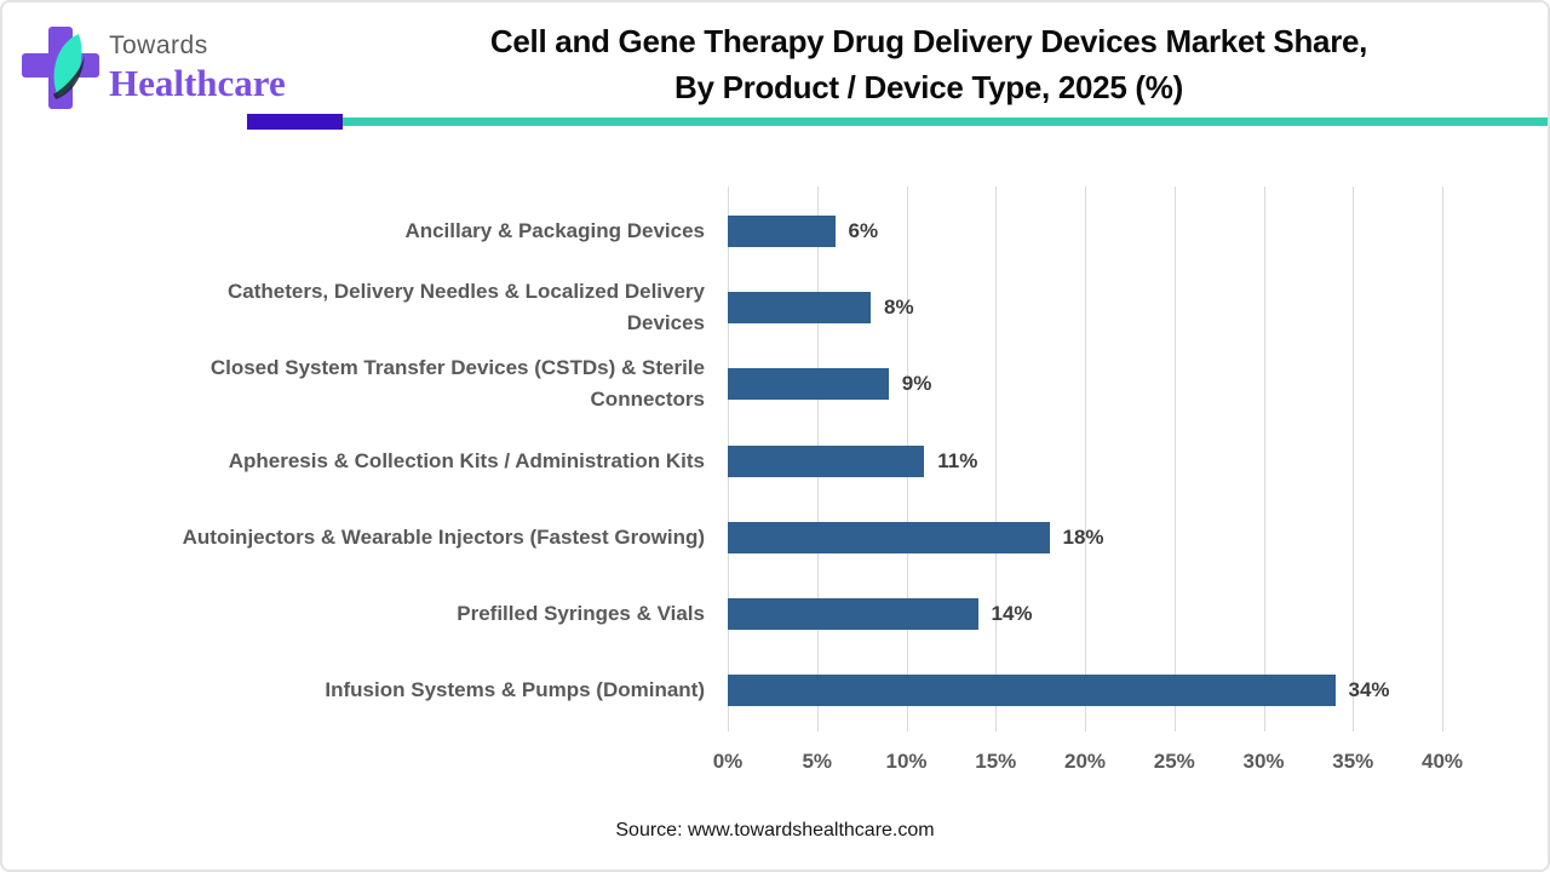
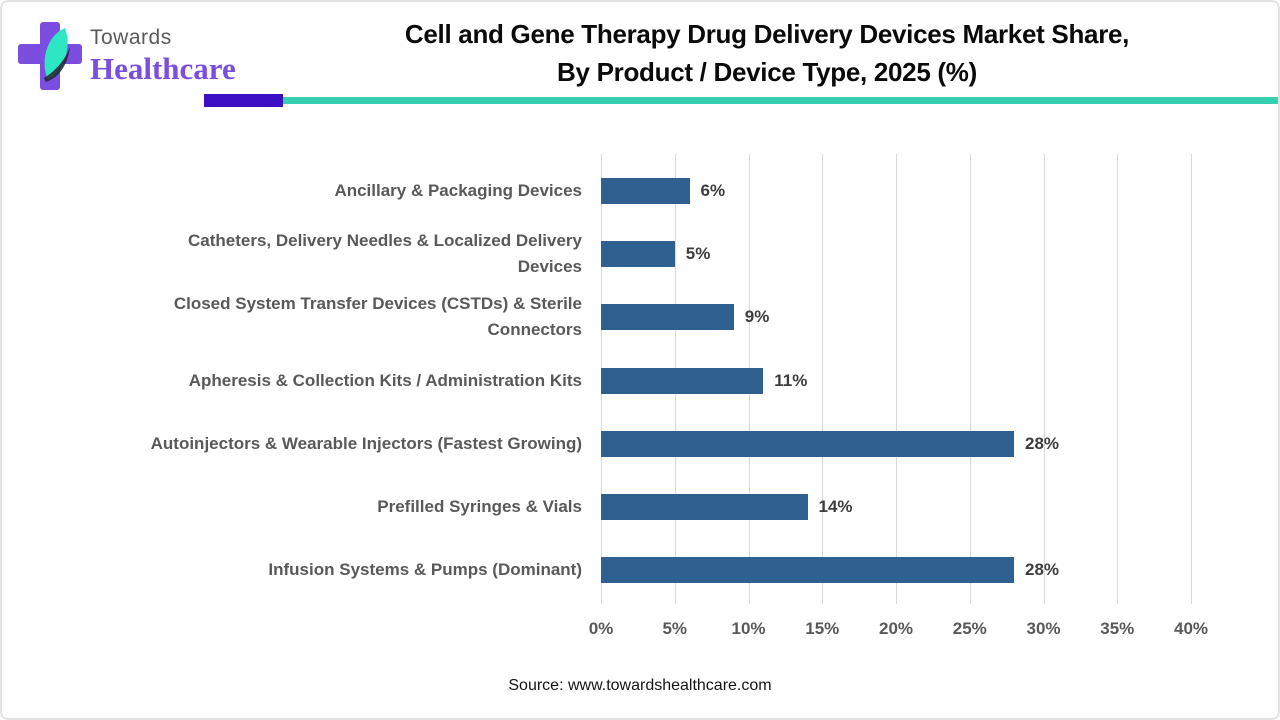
Catheters, Delivery Needles & Localized Delivery Devices: 8% -> 5%
Autoinjectors & Wearable Injectors (Fastest Growing): 18% -> 28%
Infusion Systems & Pumps (Dominant): 34% -> 28%
